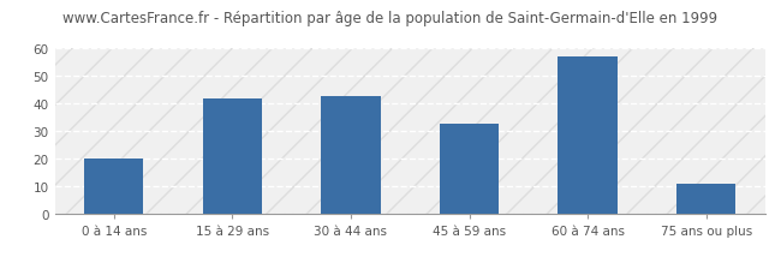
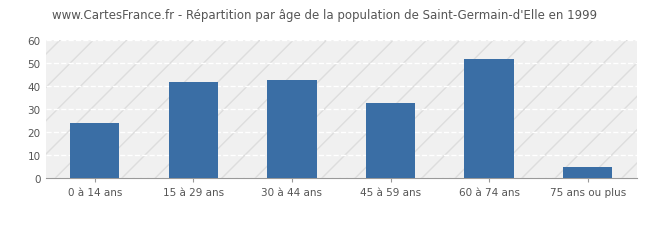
0 à 14 ans: 20 -> 24
60 à 74 ans: 57 -> 52
75 ans ou plus: 11 -> 5
